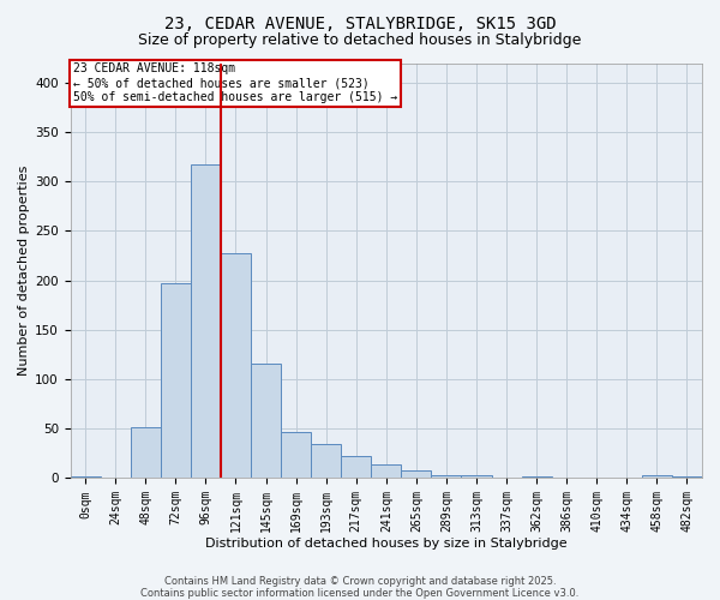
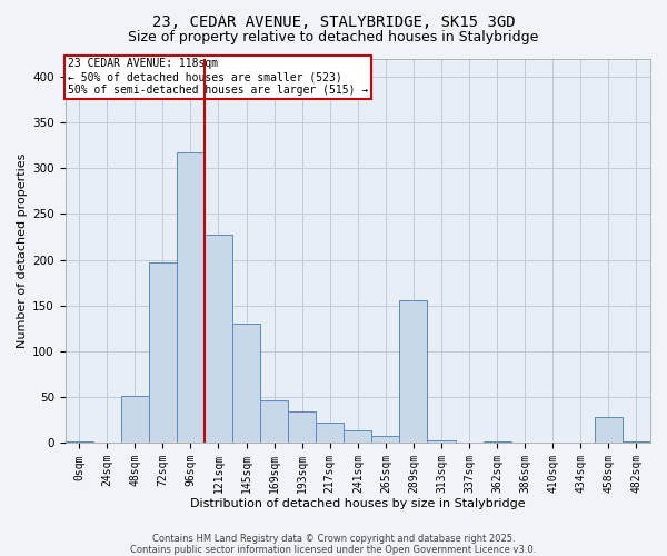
145sqm: 116 -> 130
289sqm: 3 -> 156
458sqm: 3 -> 28
